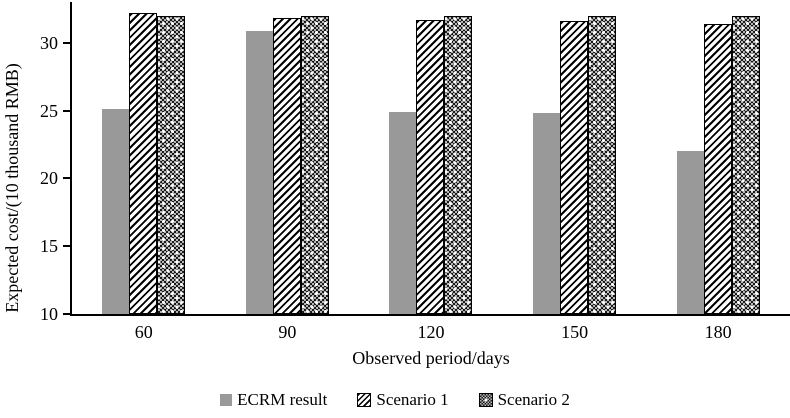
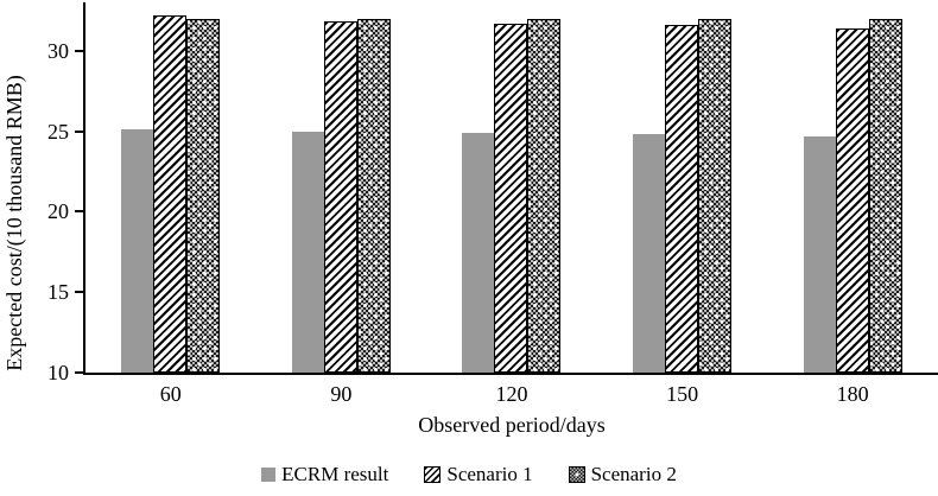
ECRM result/90: 30.9 -> 25.0
ECRM result/180: 22.0 -> 24.7
